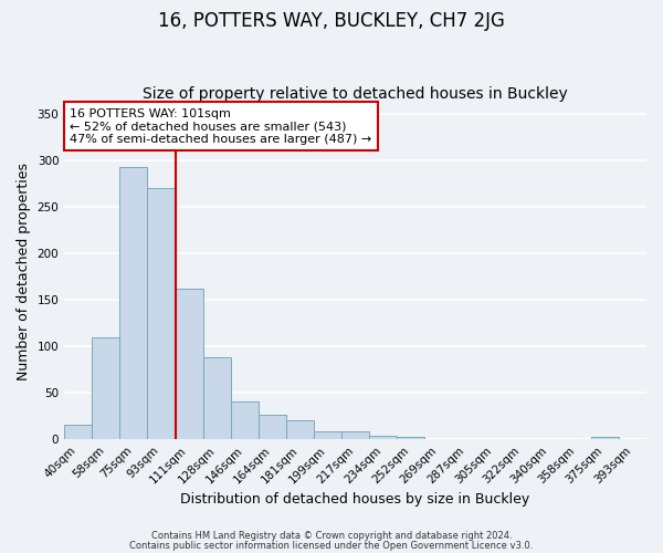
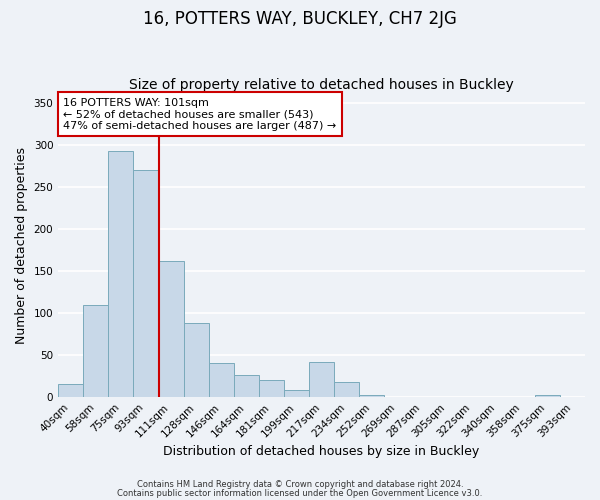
217sqm: 8 -> 42
234sqm: 4 -> 18
